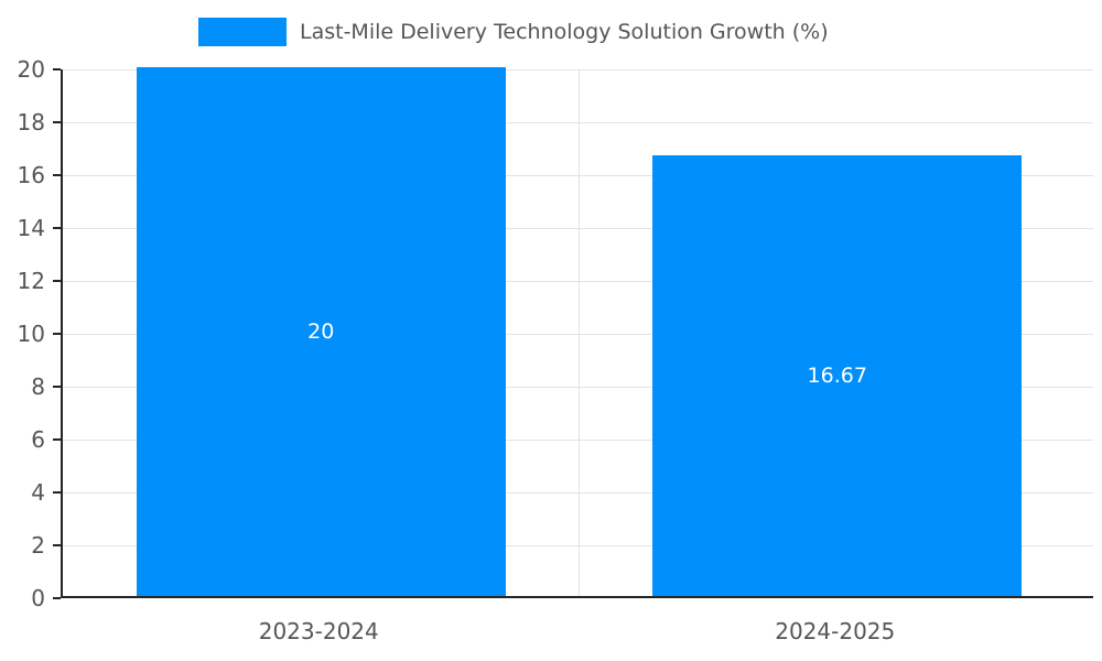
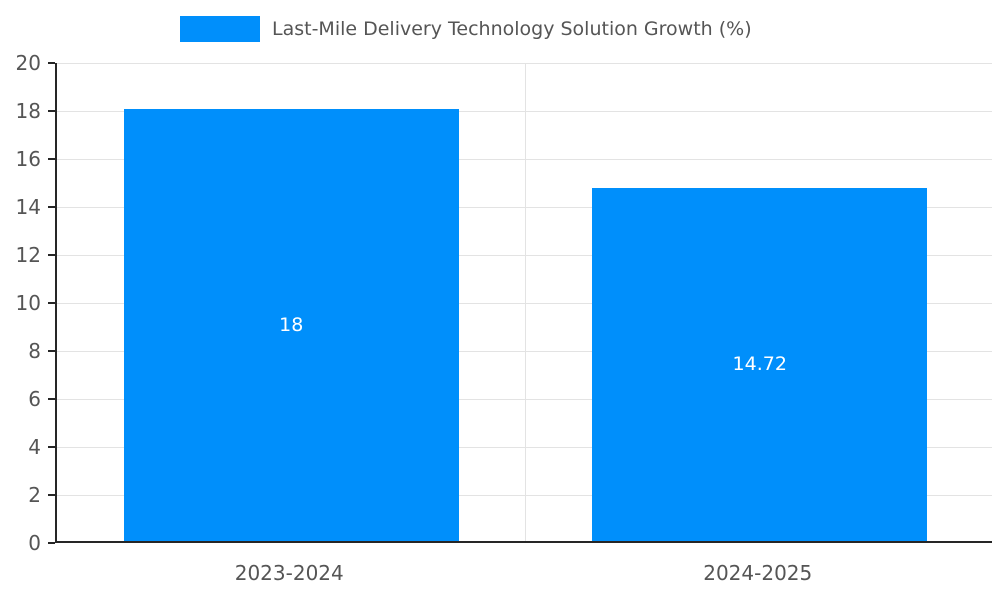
2023-2024: 20 -> 18
2024-2025: 16.67 -> 14.72
